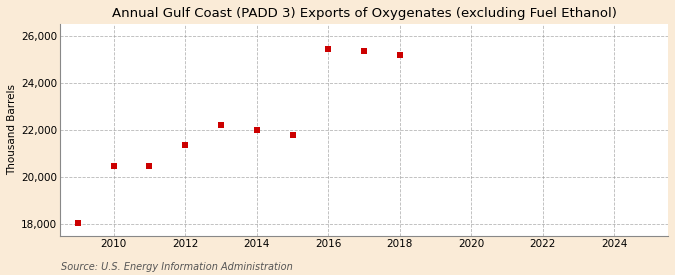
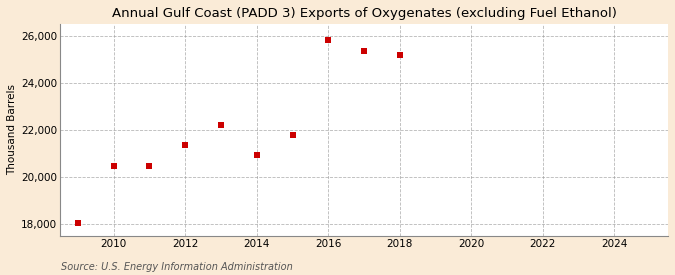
2014: 22,000 -> 20,950
2016: 25,450 -> 25,800
